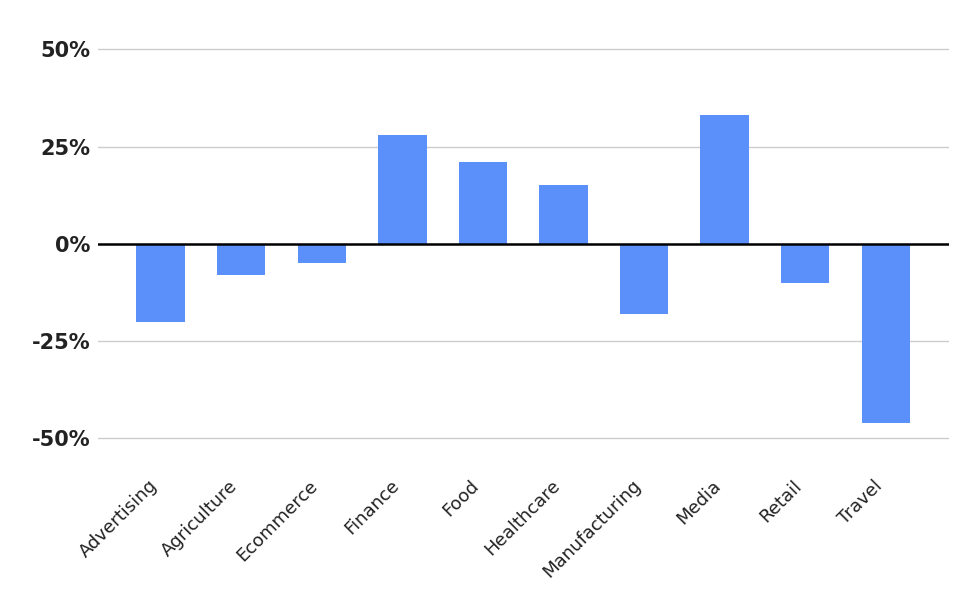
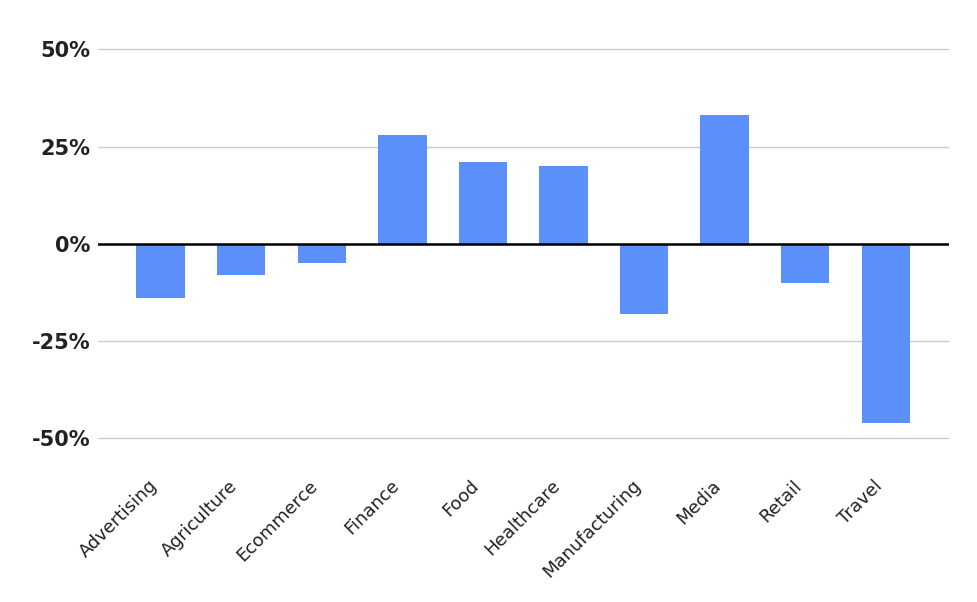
Advertising: -20% -> -14%
Healthcare: 15% -> 20%
